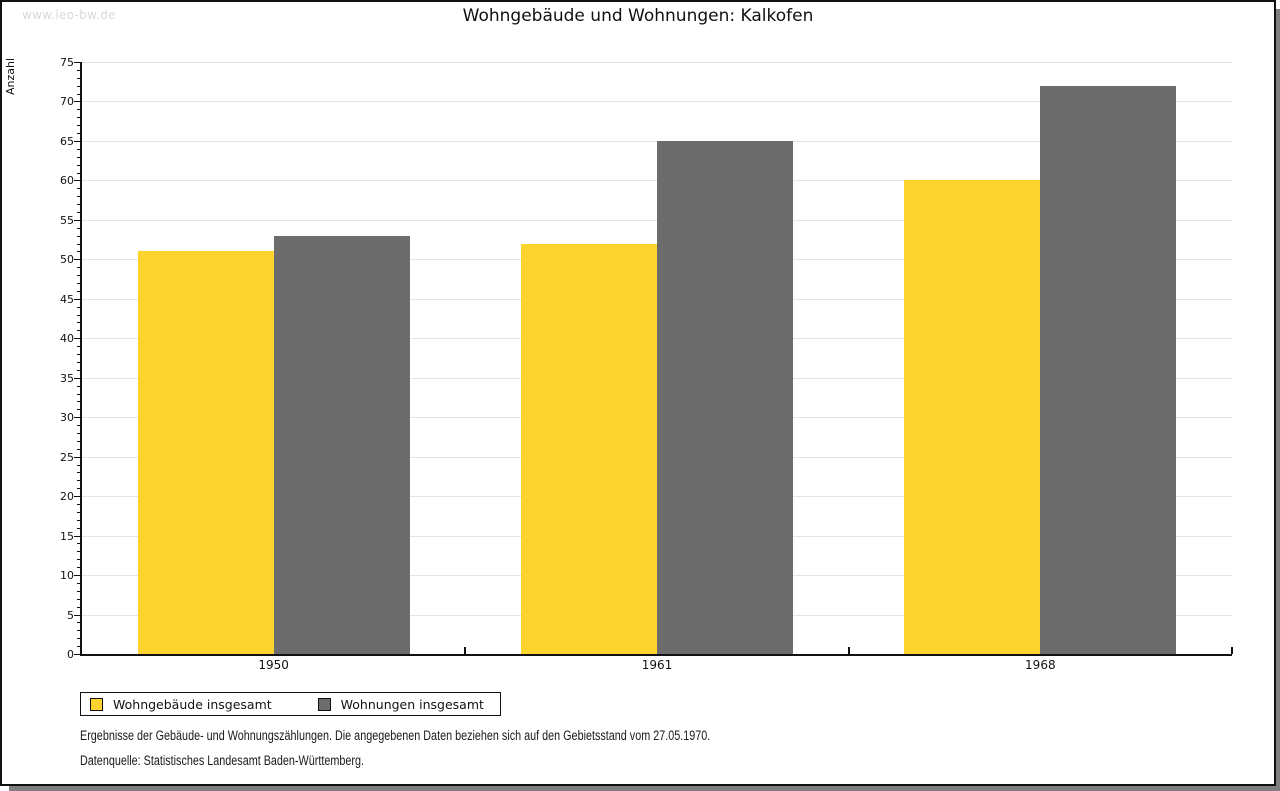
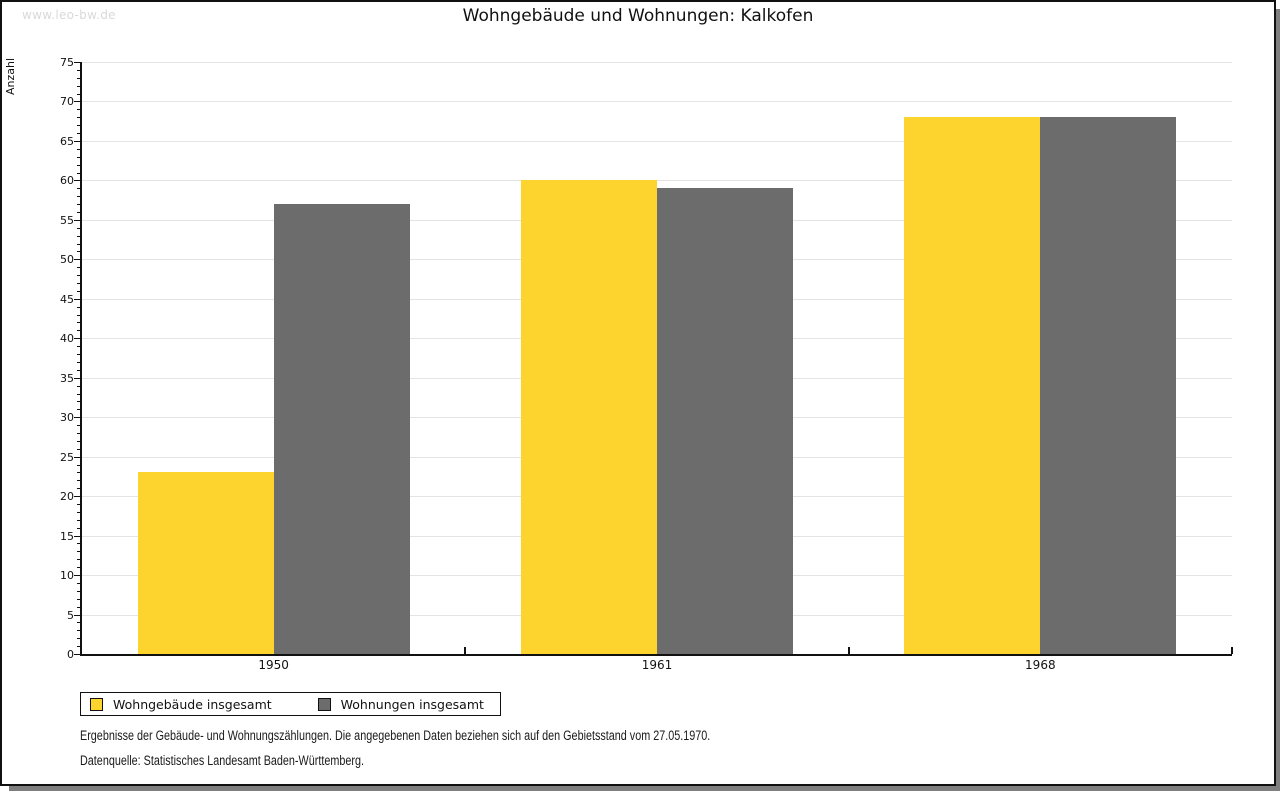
Wohngebäude insgesamt/1950: 51 -> 23
Wohnungen insgesamt/1950: 53 -> 57
Wohngebäude insgesamt/1961: 52 -> 60
Wohnungen insgesamt/1961: 65 -> 59
Wohngebäude insgesamt/1968: 60 -> 68
Wohnungen insgesamt/1968: 72 -> 68
